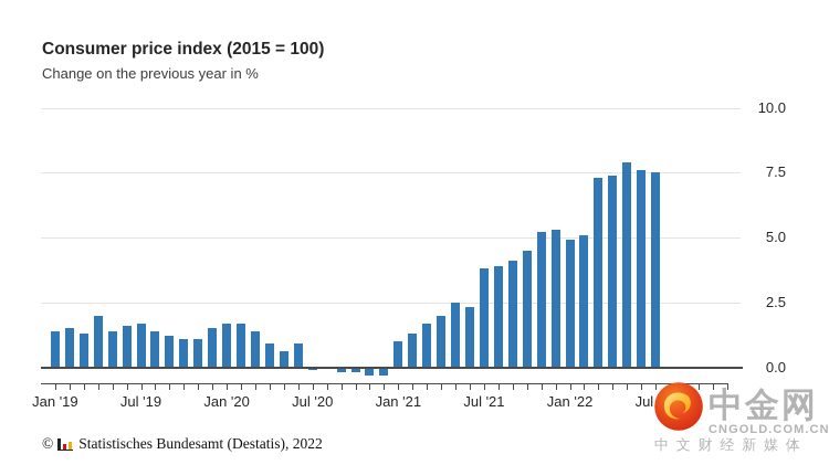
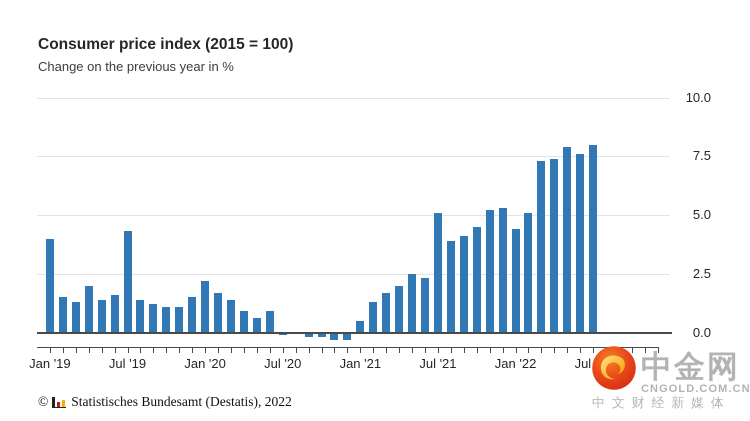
Jan '19: 1.4 -> 4.0
Jul '19: 1.7 -> 4.3
Jan '20: 1.7 -> 2.2
Jan '21: 1.0 -> 0.5
Jul '21: 3.8 -> 5.1
Jan '22: 4.9 -> 4.4
Jul '22: 7.5 -> 8.0
